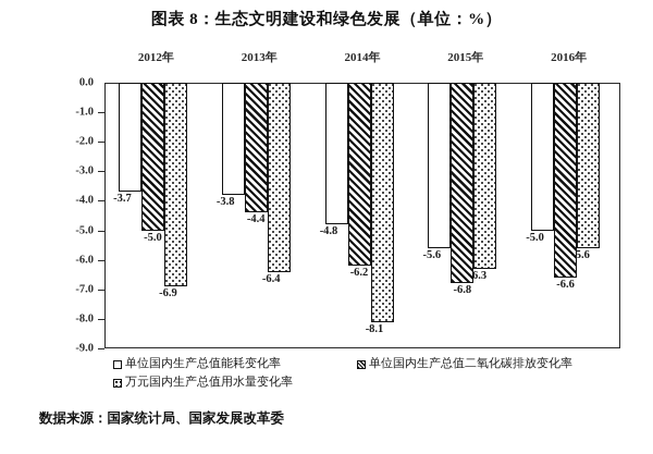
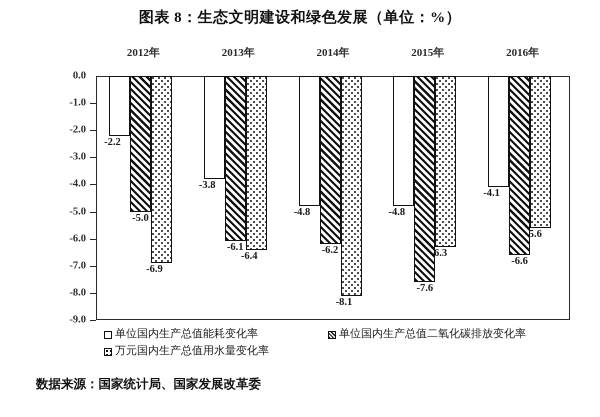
单位国内生产总值能耗变化率/2012年: -3.7 -> -2.2
单位国内生产总值二氧化碳排放变化率/2013年: -4.4 -> -6.1
单位国内生产总值能耗变化率/2015年: -5.6 -> -4.8
单位国内生产总值二氧化碳排放变化率/2015年: -6.8 -> -7.6
单位国内生产总值能耗变化率/2016年: -5.0 -> -4.1
